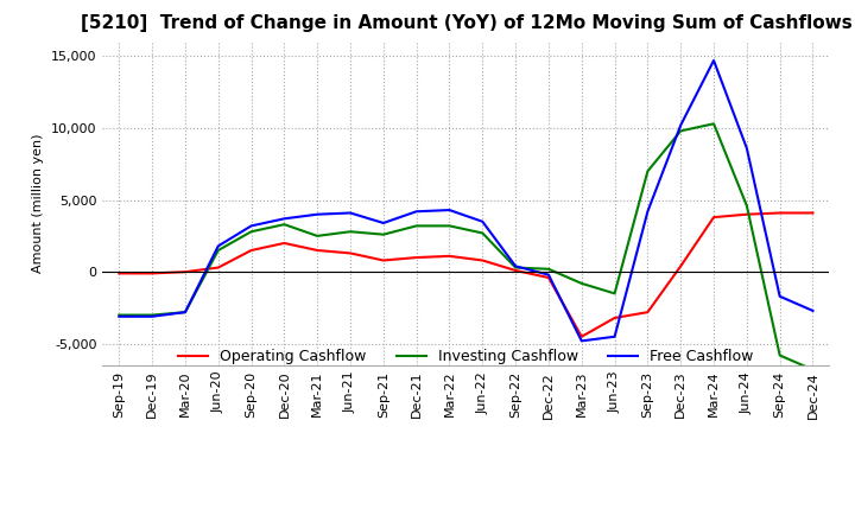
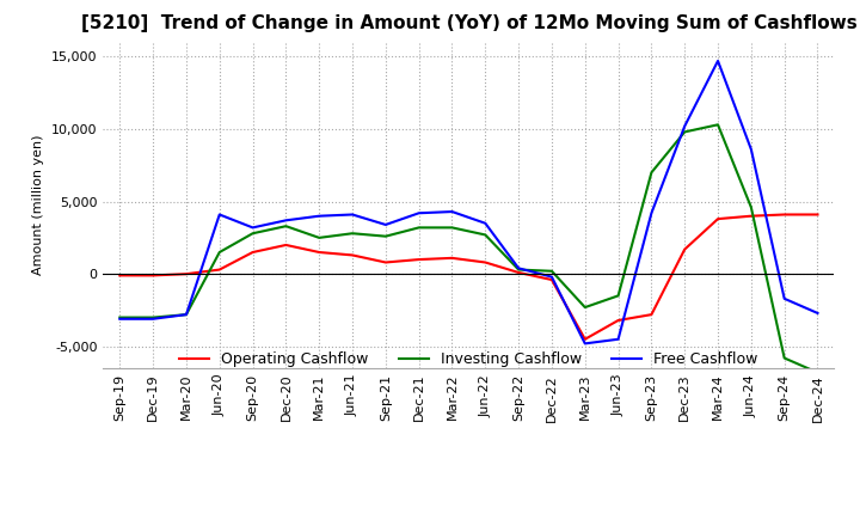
Free Cashflow/Jun-20: 1,800 -> 4,100
Investing Cashflow/Mar-23: -800 -> -2,300
Operating Cashflow/Dec-23: 400 -> 1,700
